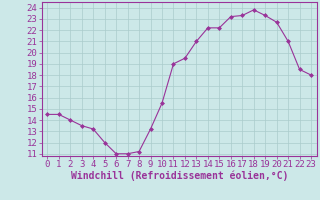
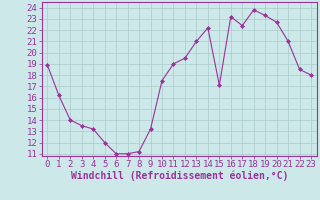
0: 14.5 -> 18.9
1: 14.5 -> 16.2
10: 15.5 -> 17.5
15: 22.2 -> 17.1
17: 23.3 -> 22.4
